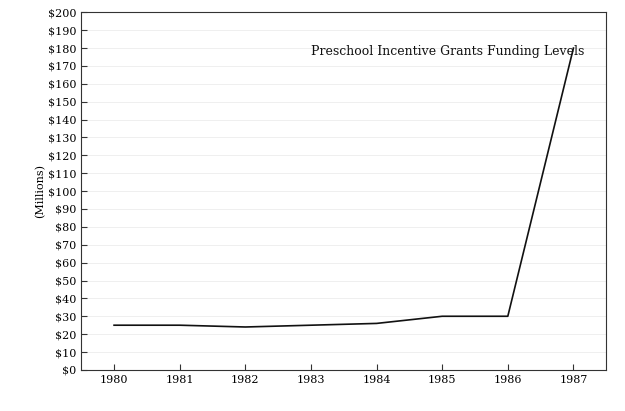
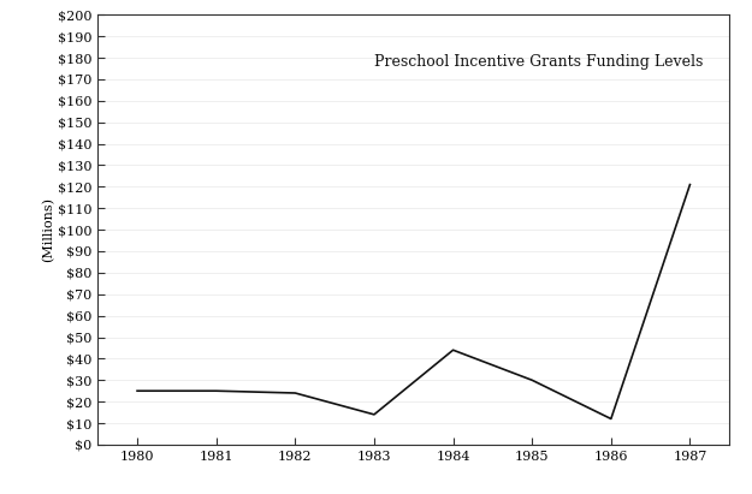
1983: $25 -> $14
1984: $26 -> $44
1986: $30 -> $12
1987: $180 -> $121
